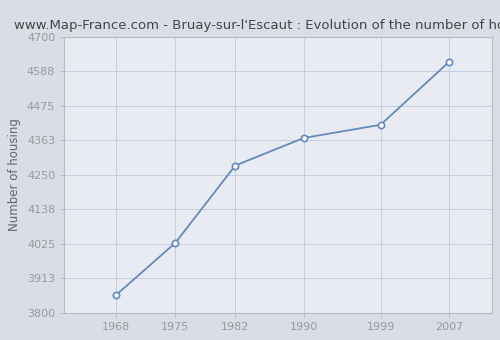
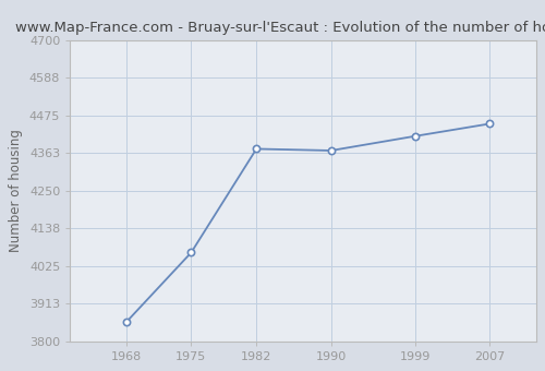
1975: 4028 -> 4065
1982: 4280 -> 4375
2007: 4618 -> 4450
